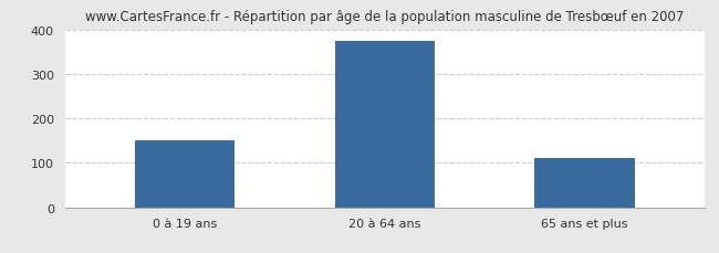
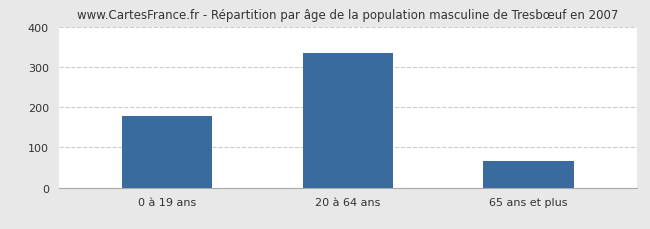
0 à 19 ans: 150 -> 178
20 à 64 ans: 375 -> 335
65 ans et plus: 110 -> 67
